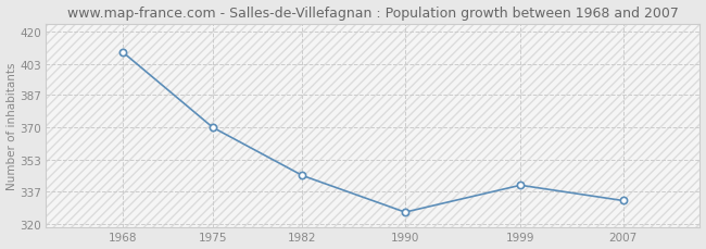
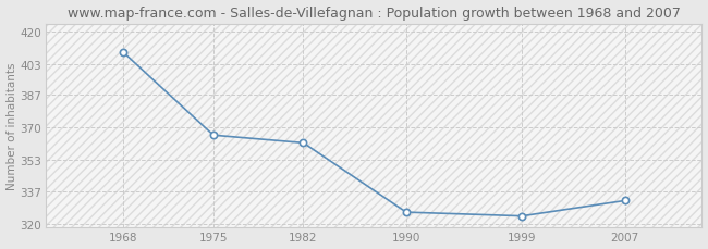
1975: 370 -> 366
1982: 345 -> 362
1999: 340 -> 324
